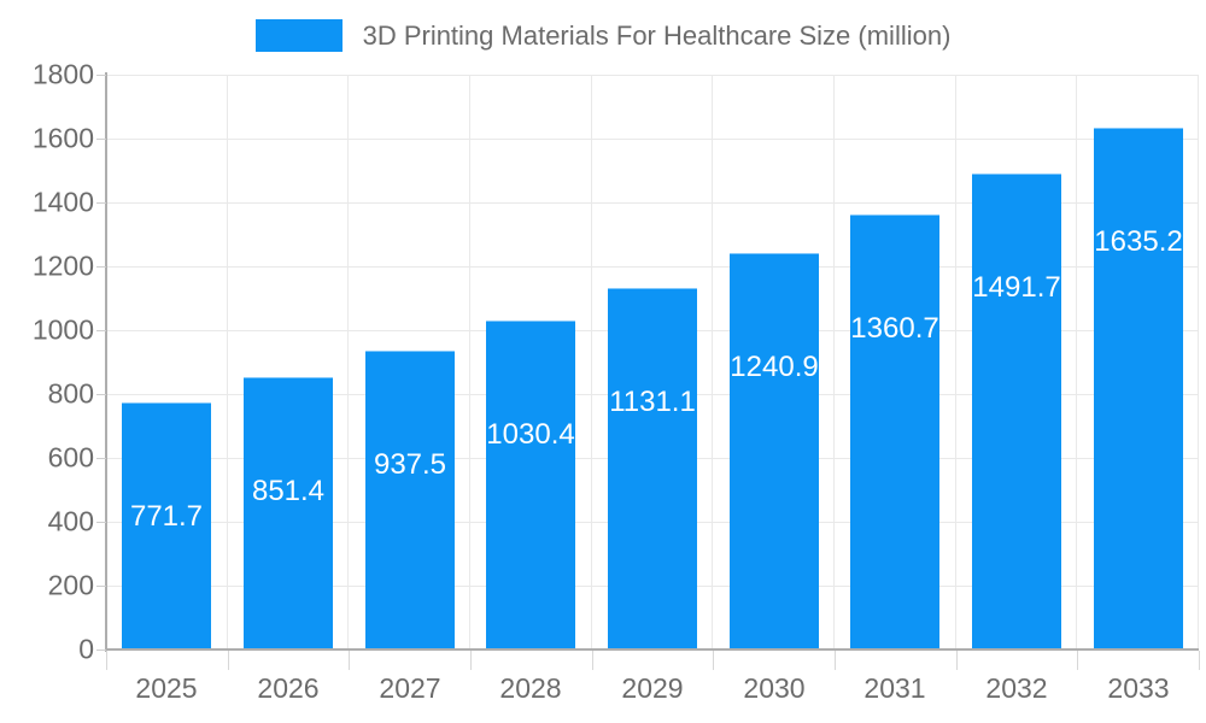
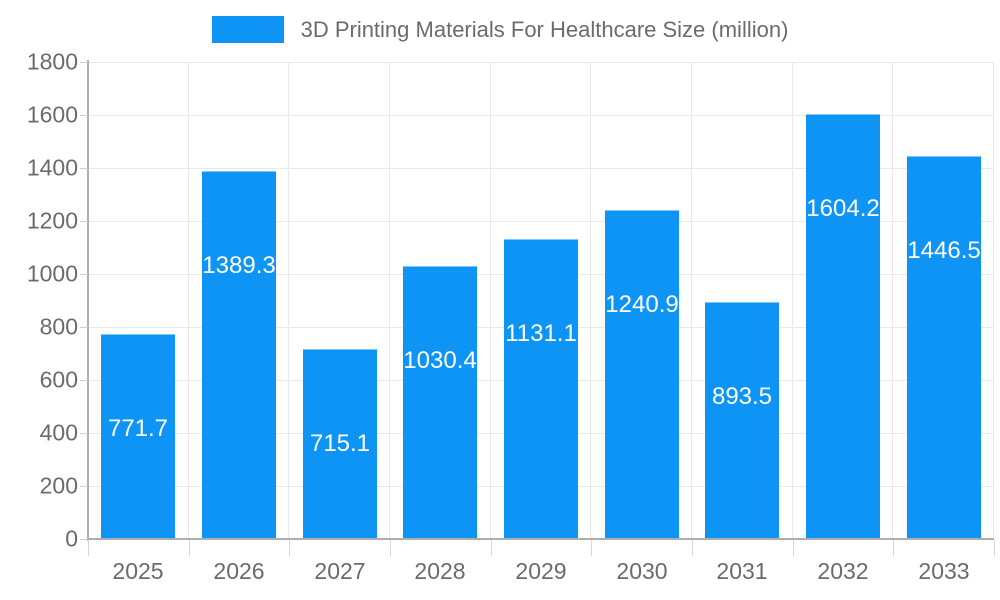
2026: 851.4 -> 1389.3
2027: 937.5 -> 715.1
2031: 1360.7 -> 893.5
2032: 1491.7 -> 1604.2
2033: 1635.2 -> 1446.5
